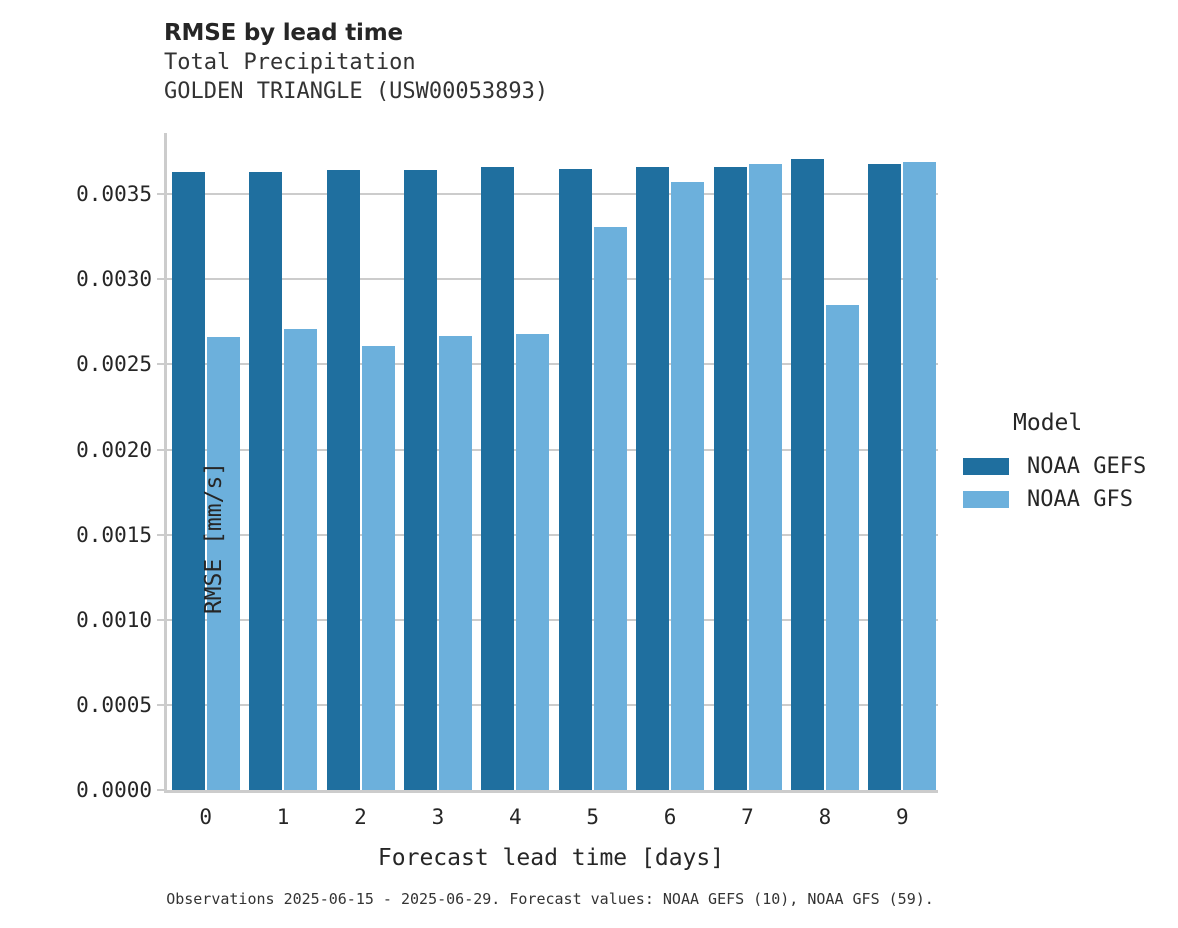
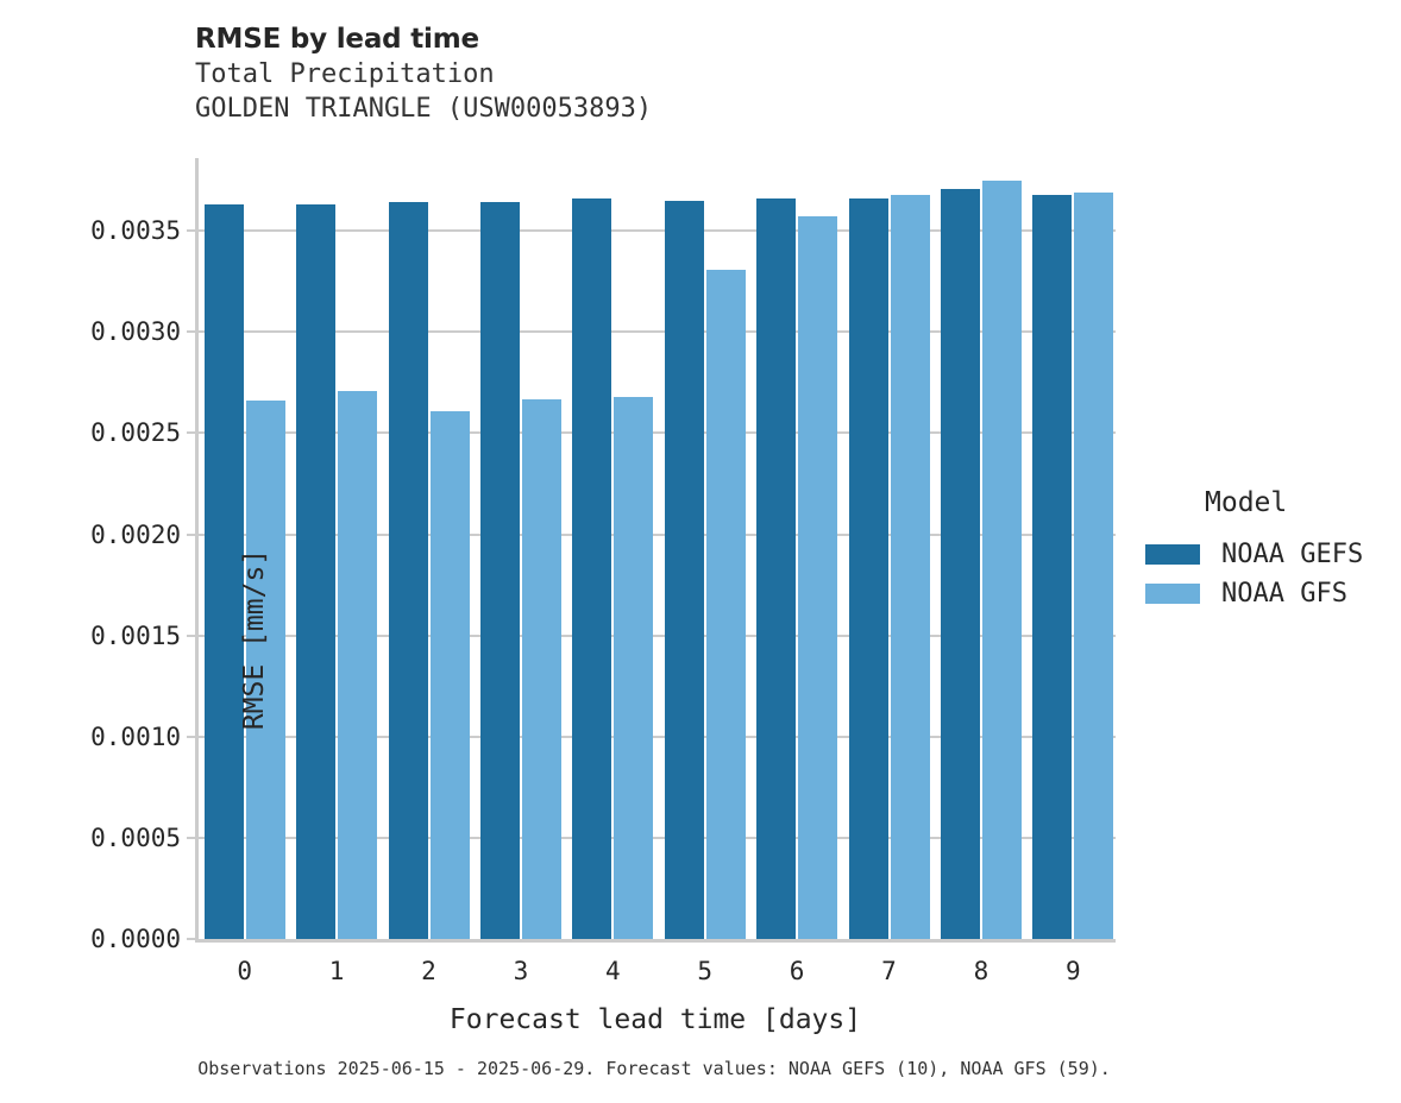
NOAA GFS/8: 0.00285 -> 0.00375
